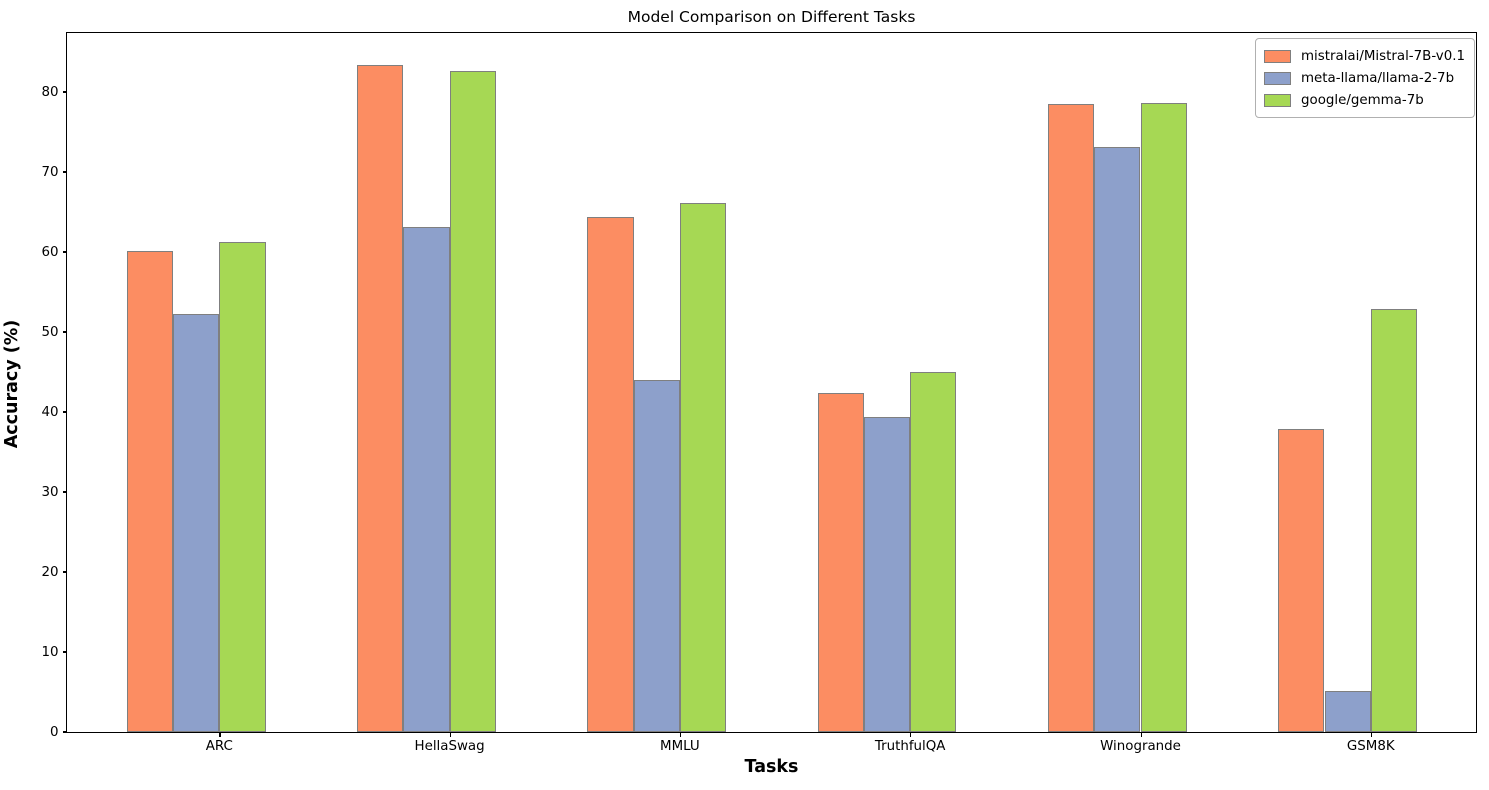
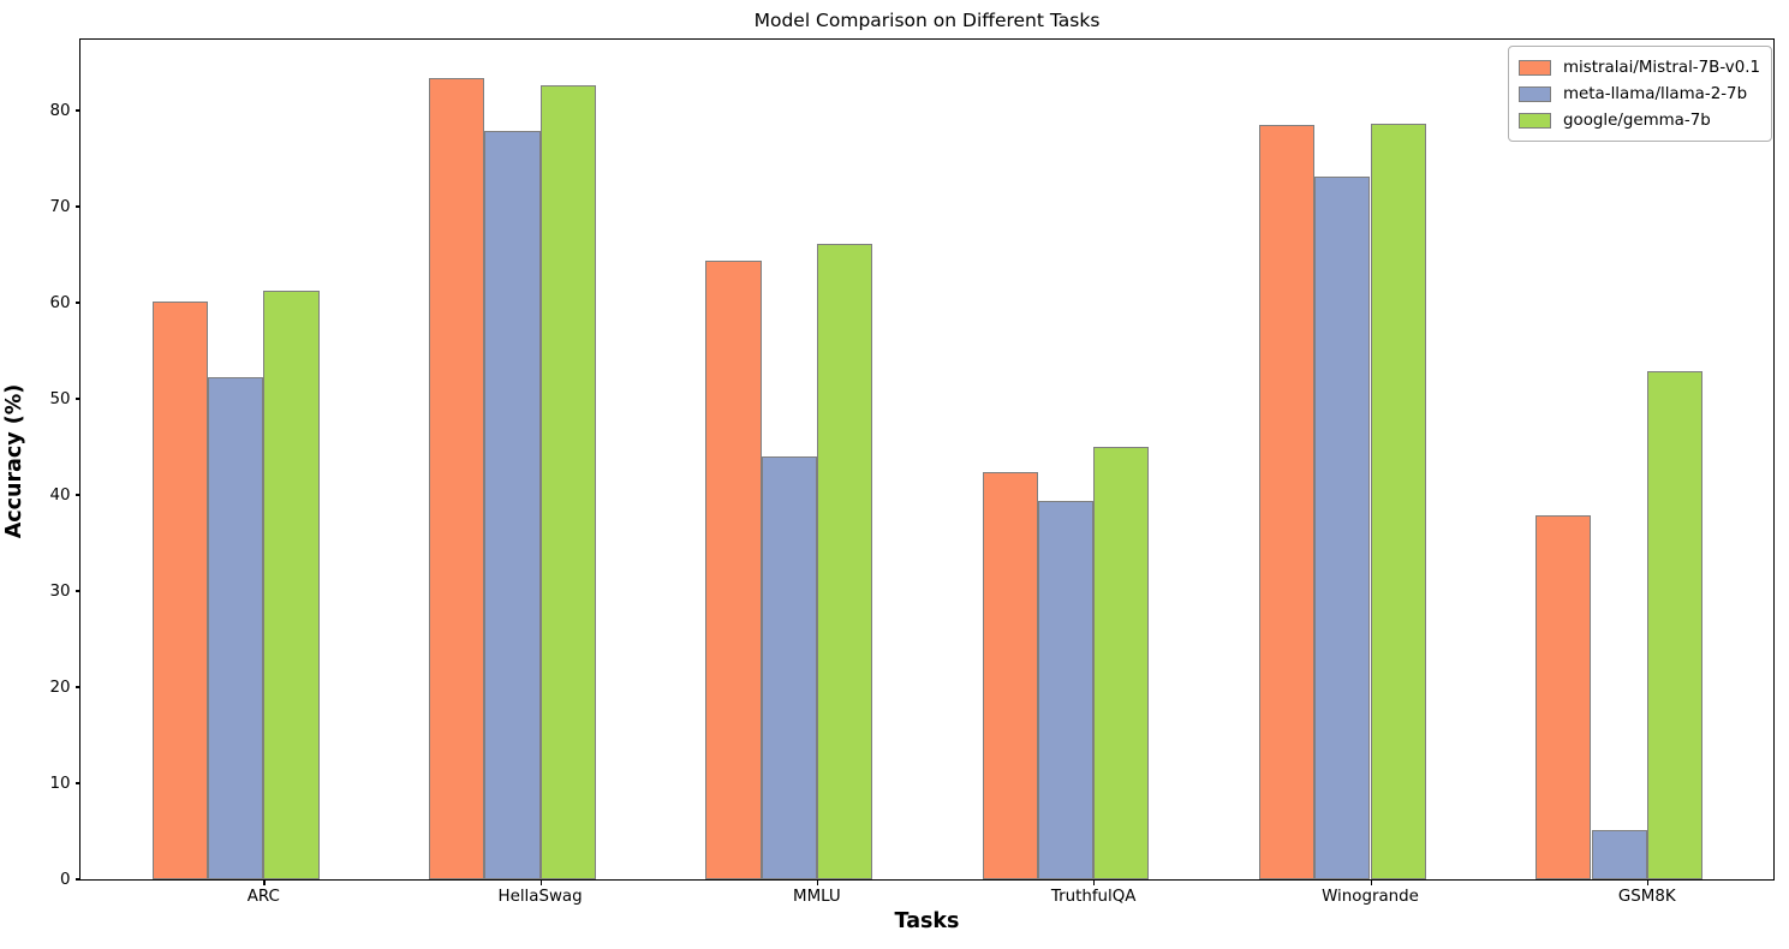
meta-llama/llama-2-7b/HellaSwag: 63 -> 78
